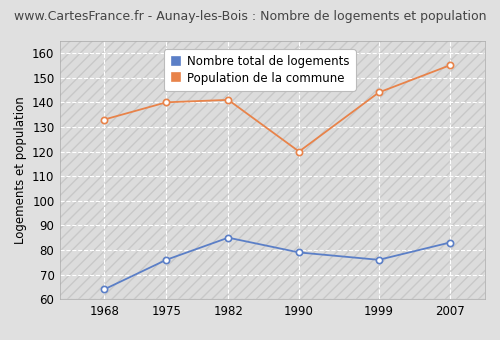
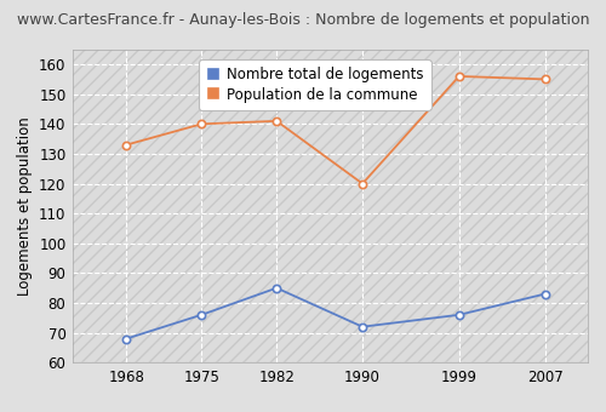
Nombre total de logements/1968: 64 -> 68
Nombre total de logements/1990: 79 -> 72
Population de la commune/1999: 144 -> 156
